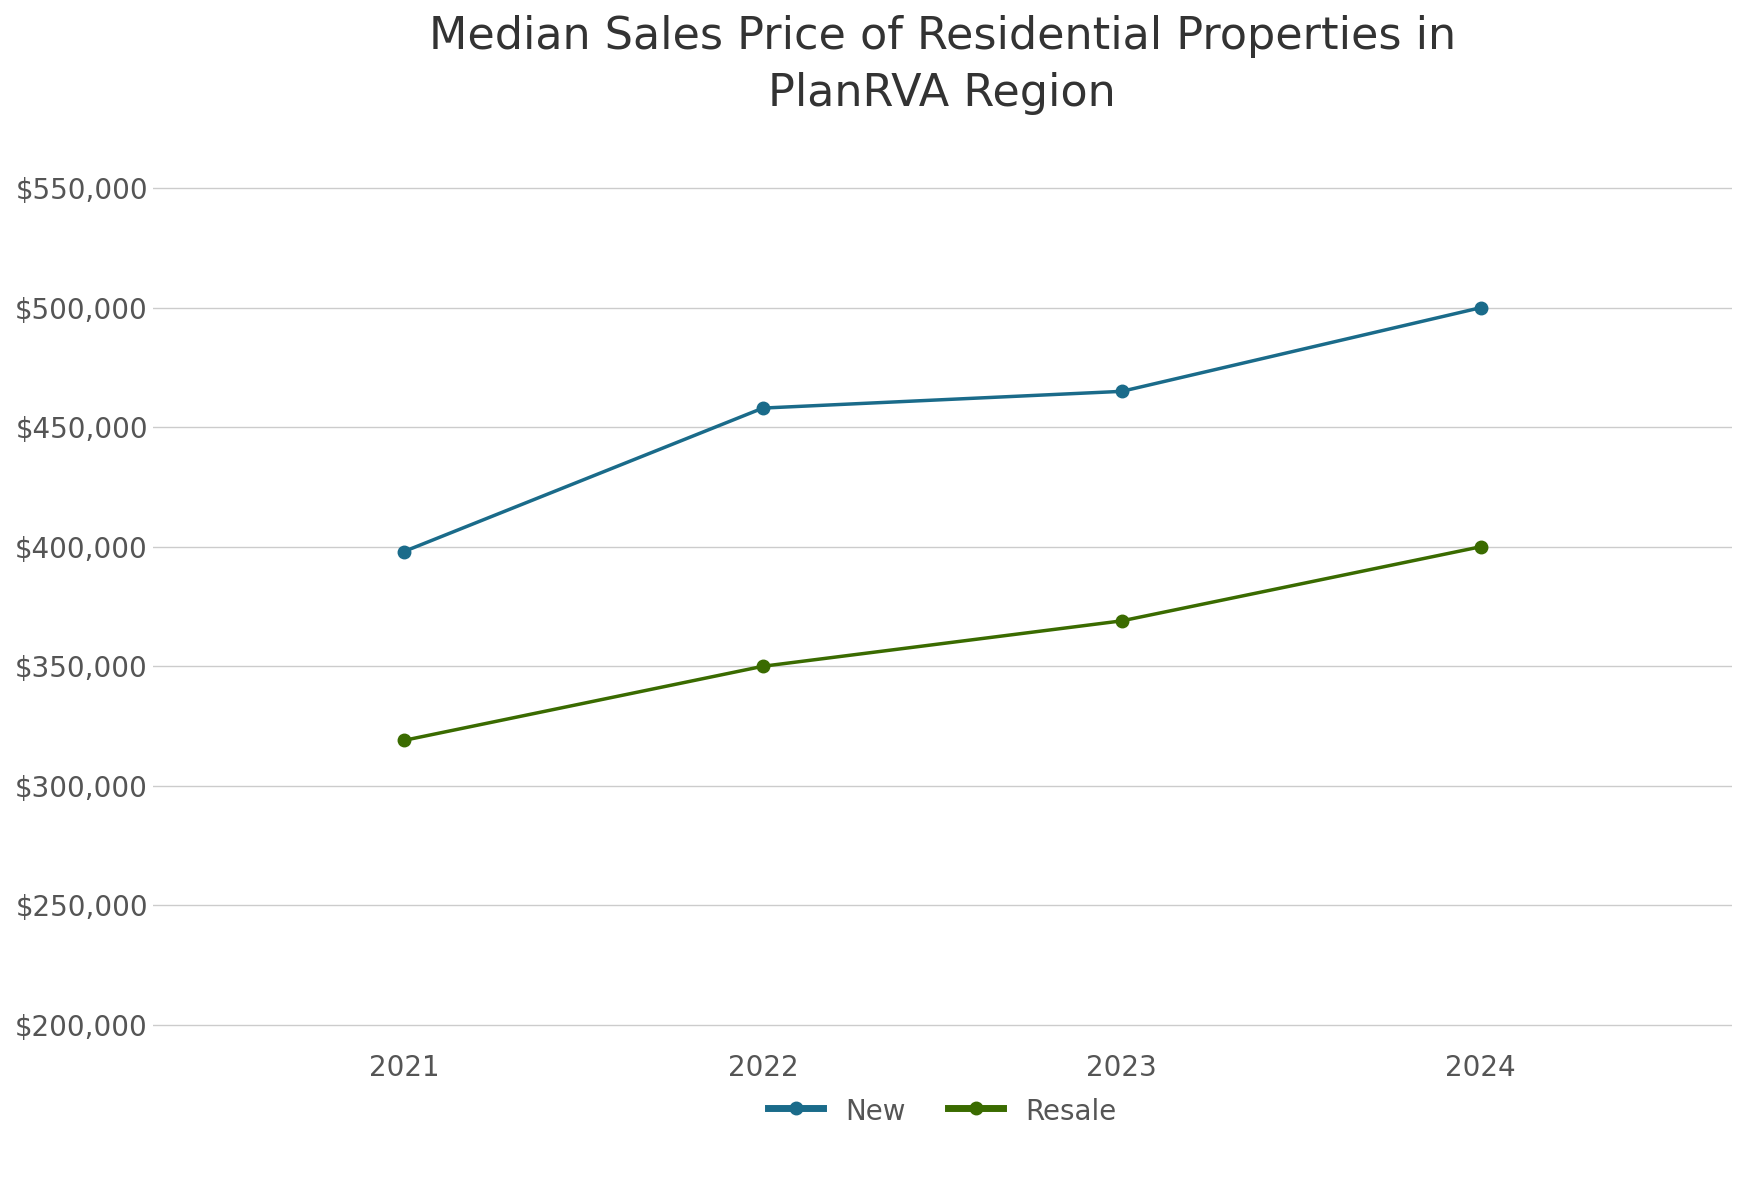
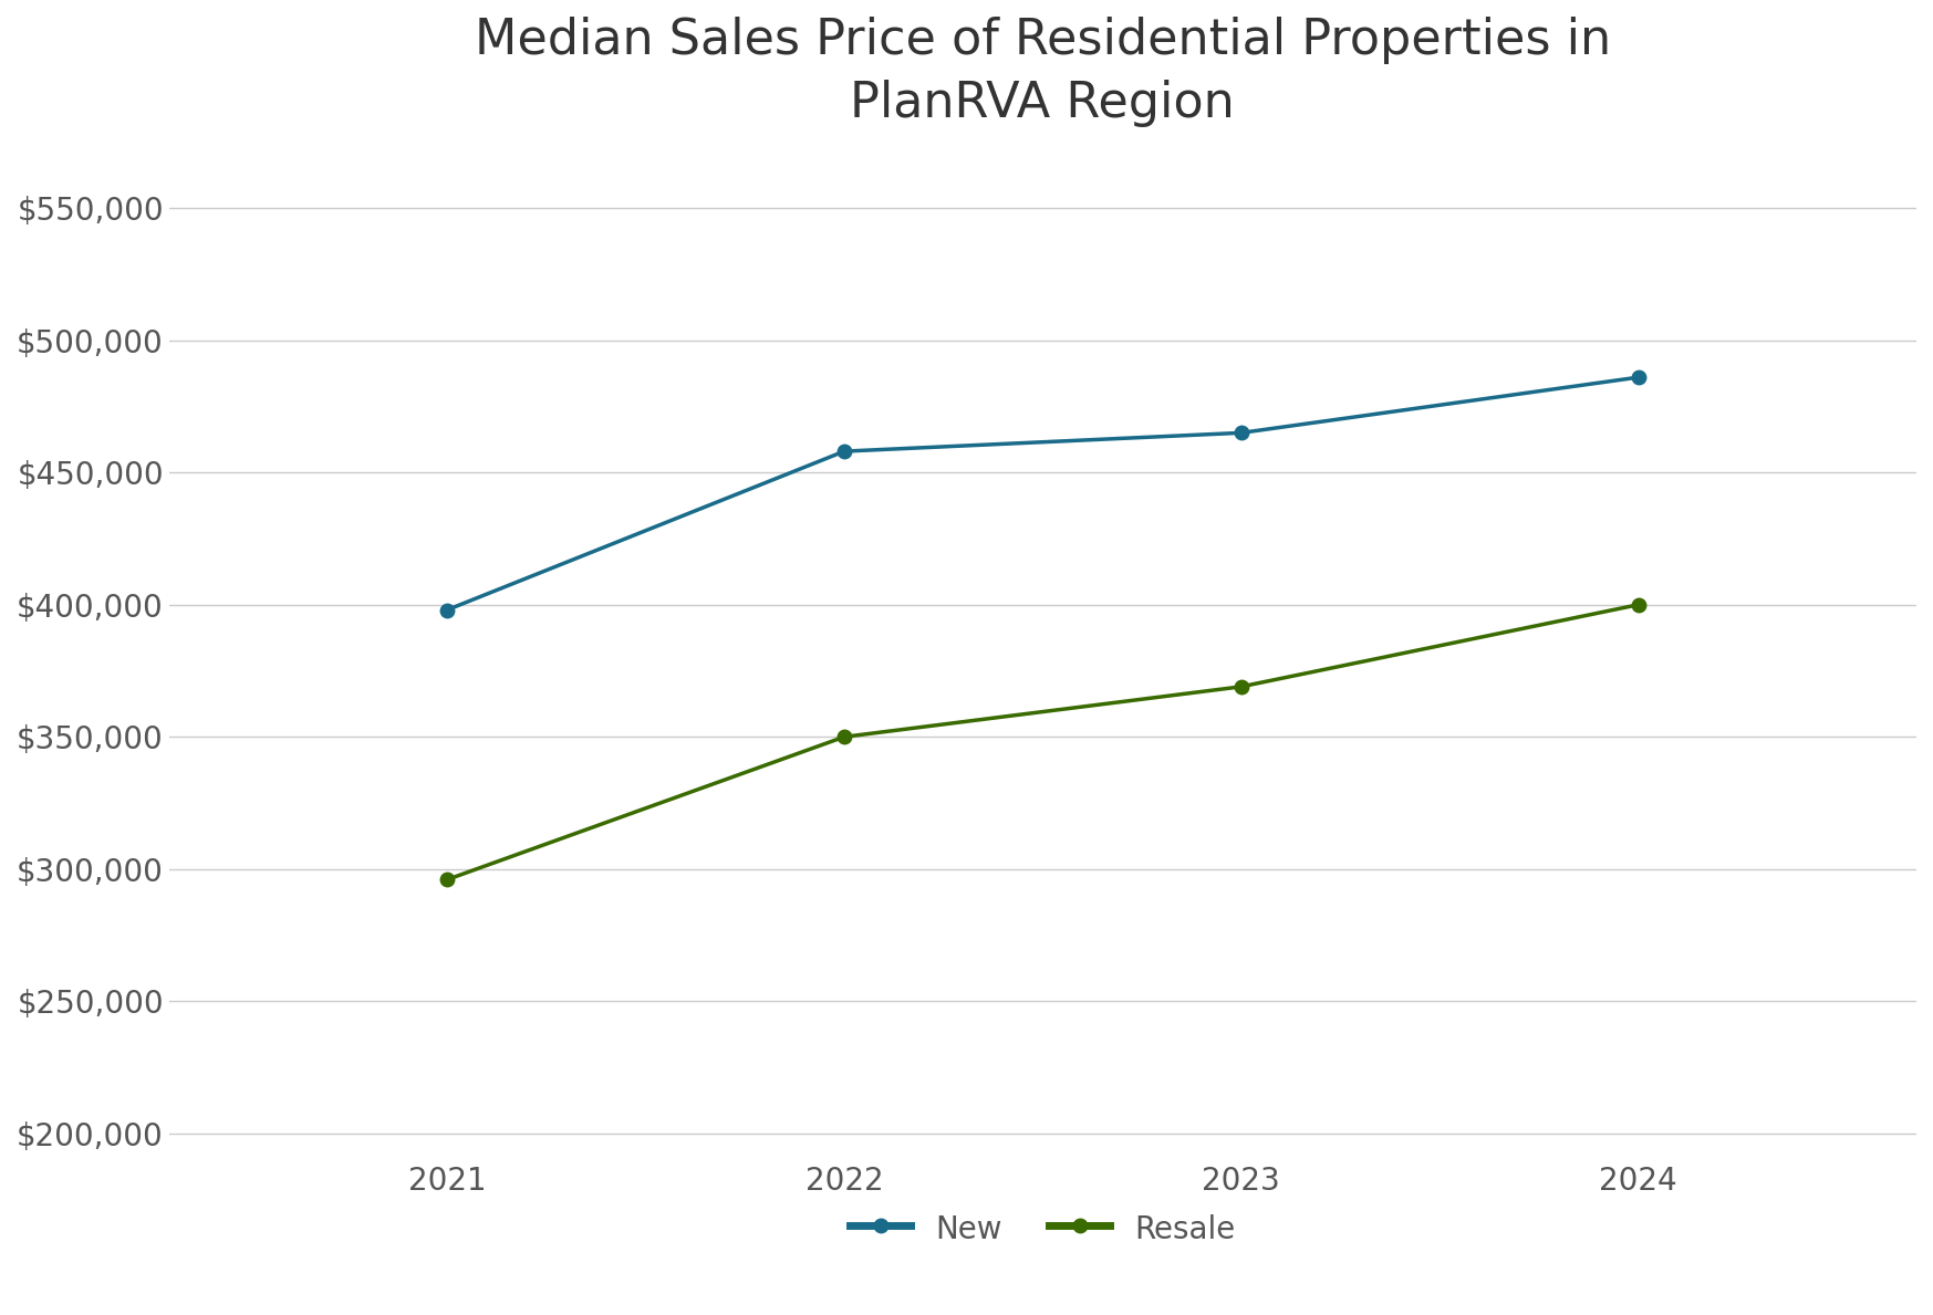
Resale/2021: $319,000 -> $296,000
New/2024: $500,000 -> $486,000
